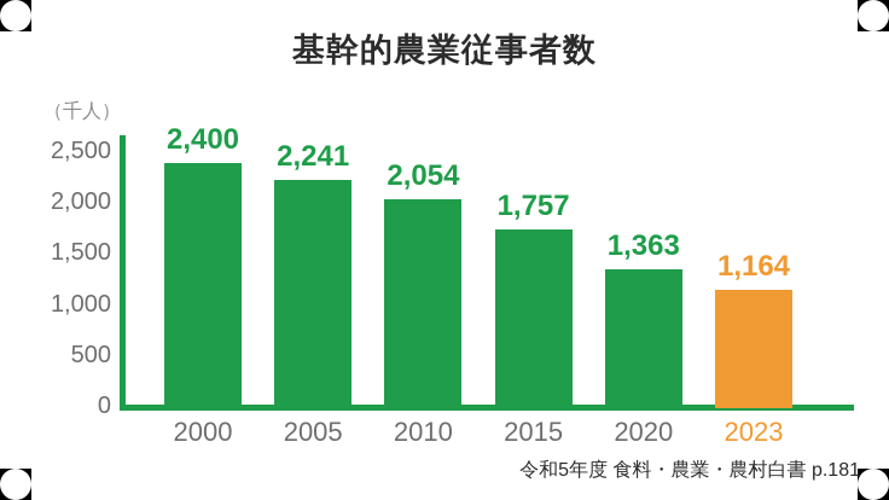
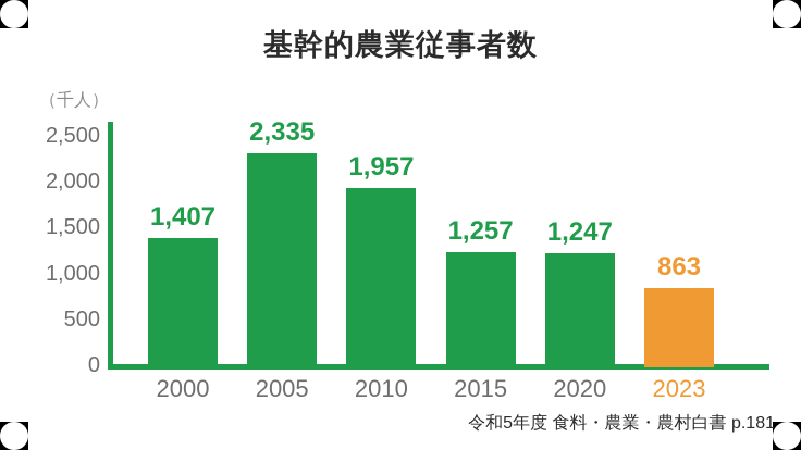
2000: 2,400 -> 1,407
2005: 2,241 -> 2,335
2010: 2,054 -> 1,957
2015: 1,757 -> 1,257
2020: 1,363 -> 1,247
2023: 1,164 -> 863
